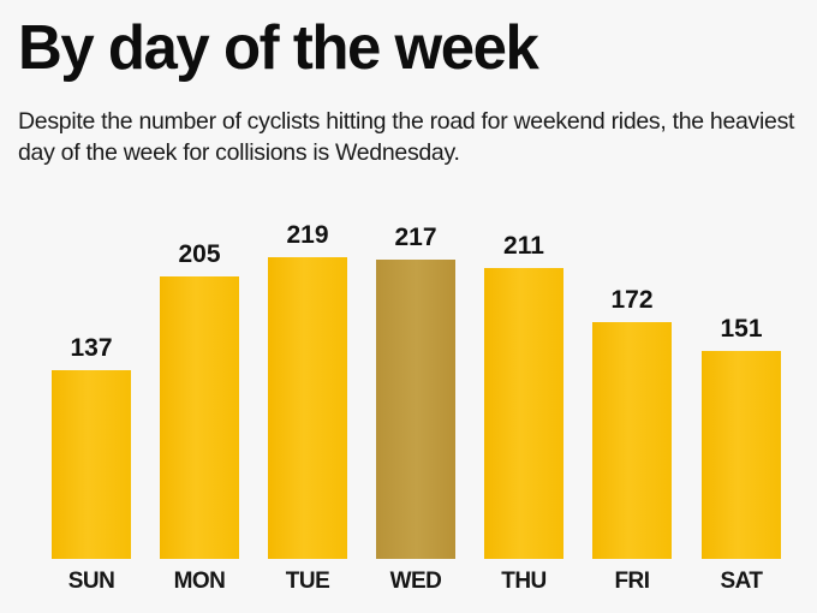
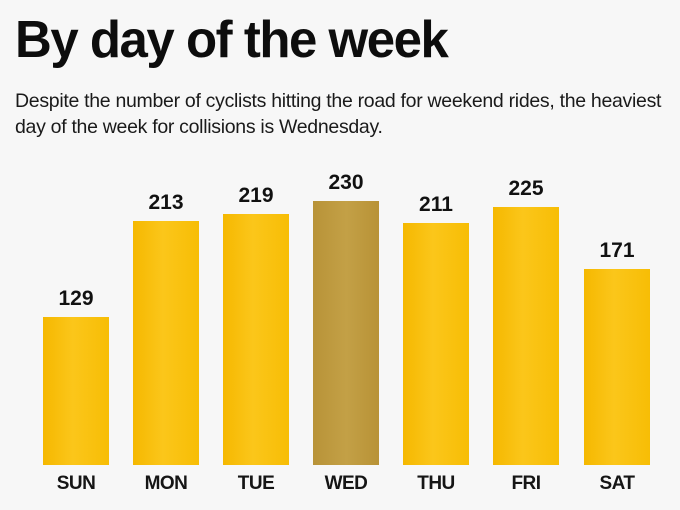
SUN: 137 -> 129
MON: 205 -> 213
WED: 217 -> 230
FRI: 172 -> 225
SAT: 151 -> 171
